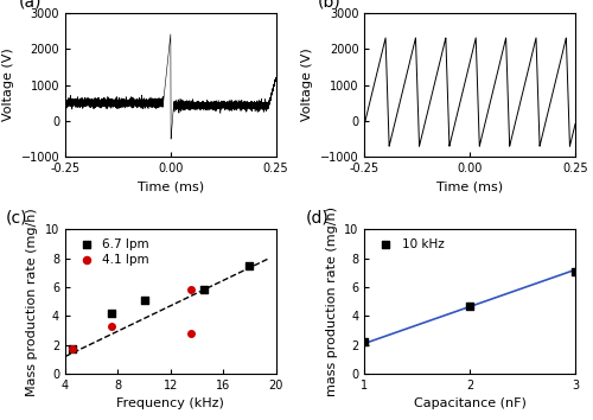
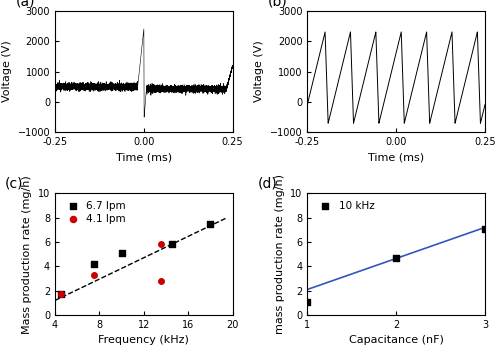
1: 2.2 -> 1.1
